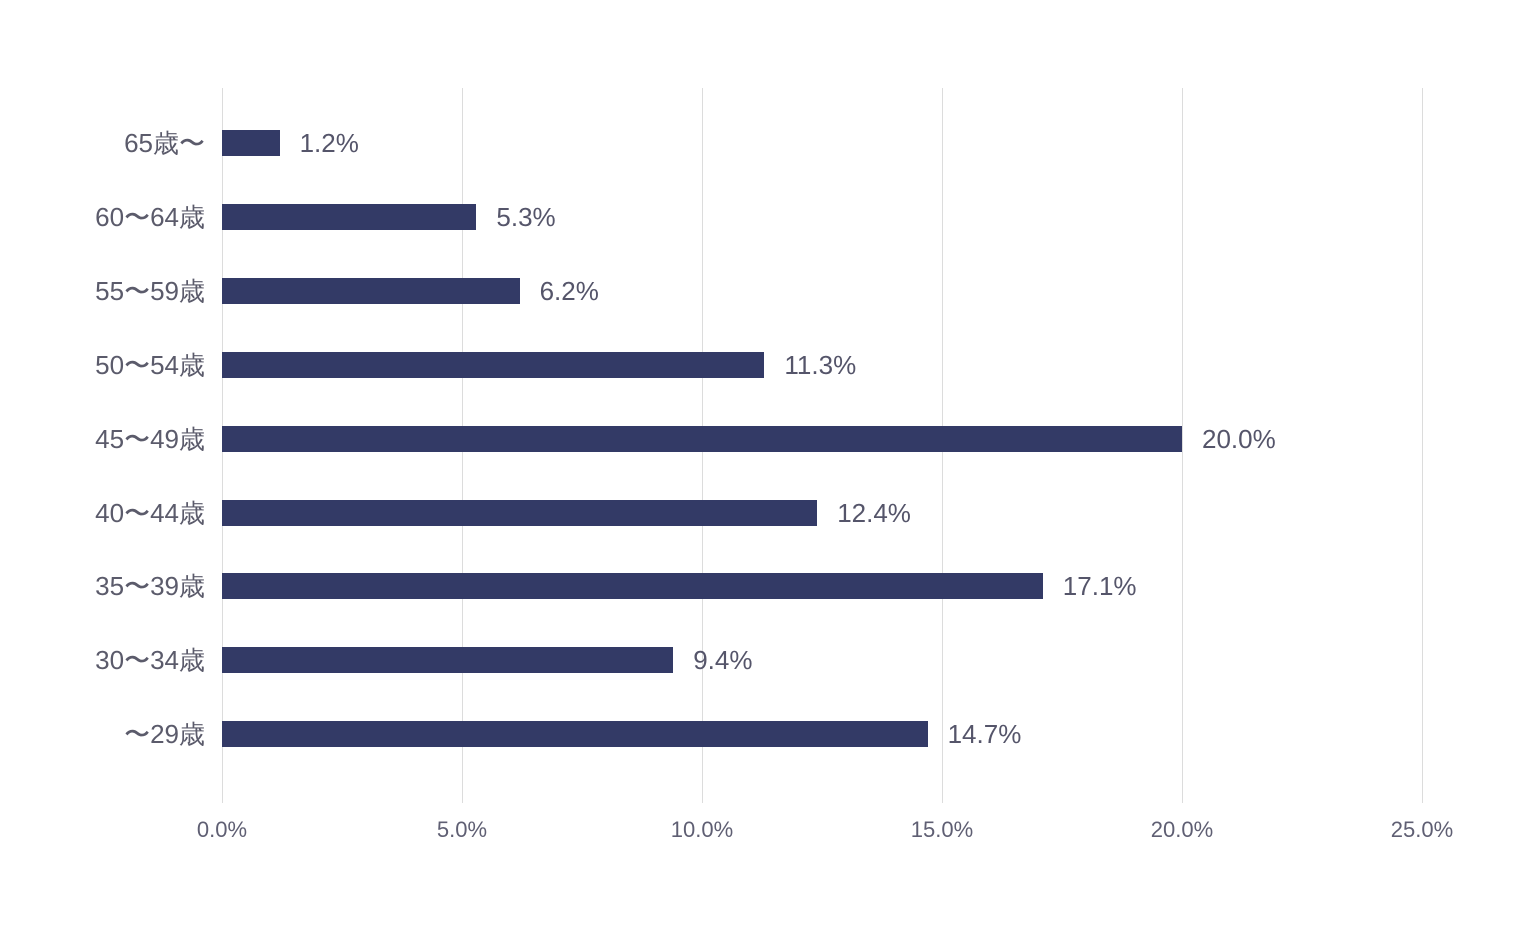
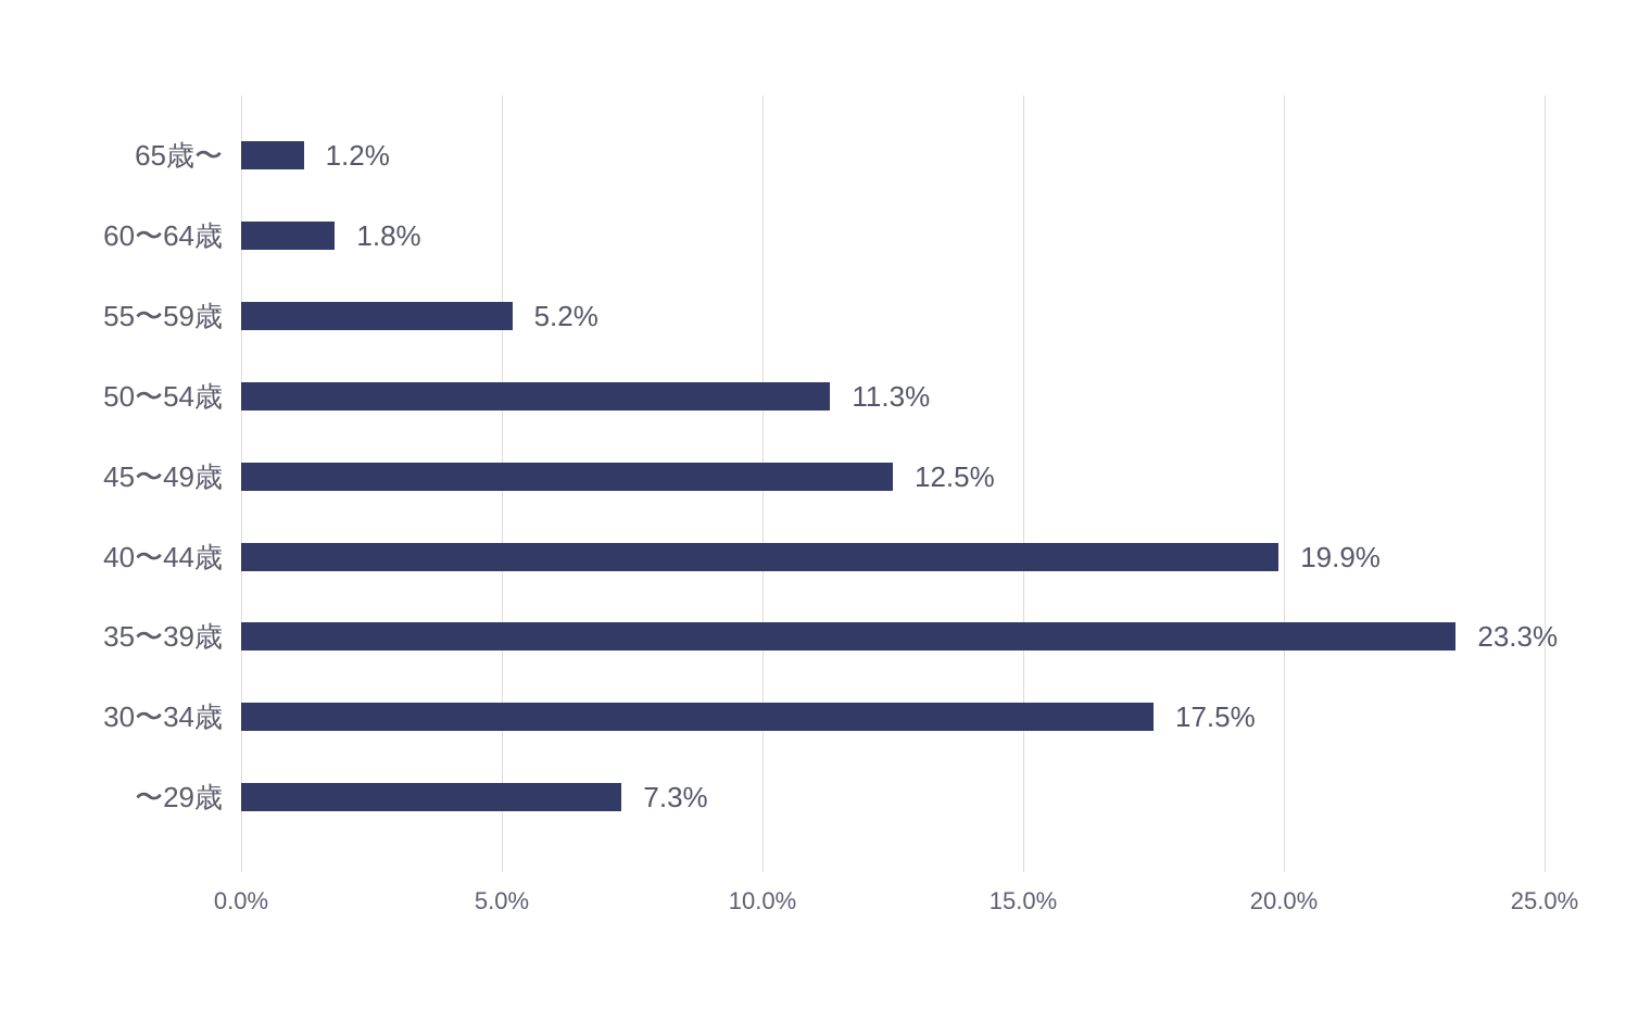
60〜64歳: 5.3% -> 1.8%
55〜59歳: 6.2% -> 5.2%
45〜49歳: 20.0% -> 12.5%
40〜44歳: 12.4% -> 19.9%
35〜39歳: 17.1% -> 23.3%
30〜34歳: 9.4% -> 17.5%
〜29歳: 14.7% -> 7.3%
